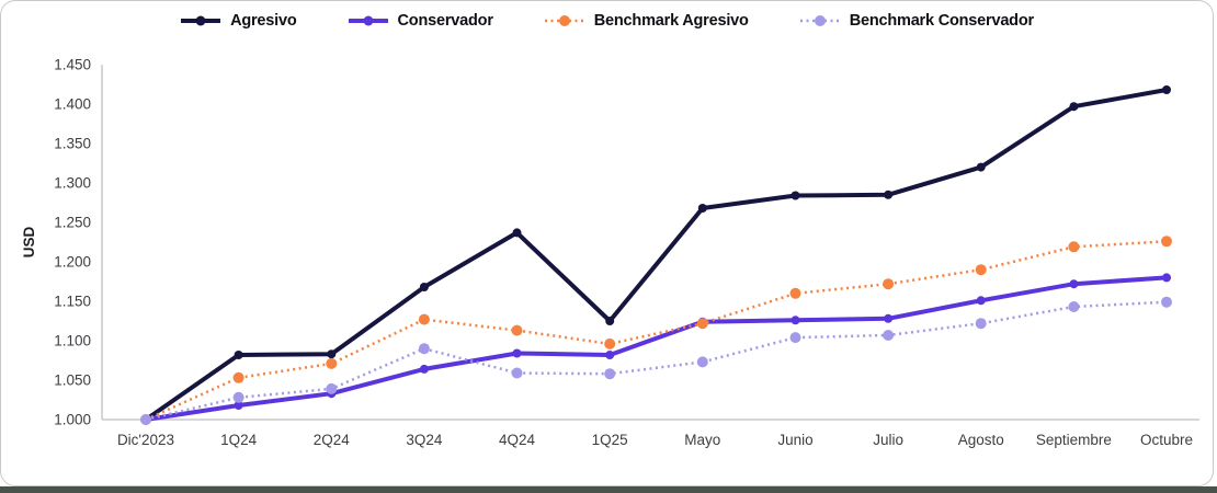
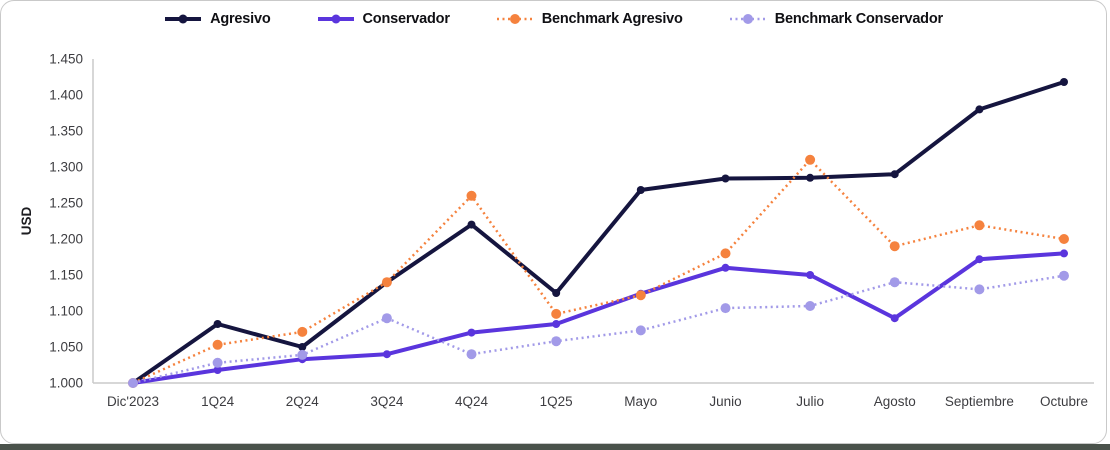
Agresivo/2Q24: 1.08 -> 1.05
Agresivo/3Q24: 1.17 -> 1.14
Conservador/3Q24: 1.06 -> 1.04
Benchmark Agresivo/3Q24: 1.13 -> 1.14
Agresivo/4Q24: 1.24 -> 1.22
Conservador/4Q24: 1.08 -> 1.07
Benchmark Agresivo/4Q24: 1.11 -> 1.26
Benchmark Conservador/4Q24: 1.06 -> 1.04
Conservador/Junio: 1.13 -> 1.16
Benchmark Agresivo/Junio: 1.16 -> 1.18
Conservador/Julio: 1.13 -> 1.15
Benchmark Agresivo/Julio: 1.17 -> 1.31
Agresivo/Agosto: 1.32 -> 1.29
Conservador/Agosto: 1.15 -> 1.09
Benchmark Conservador/Agosto: 1.12 -> 1.14
Agresivo/Septiembre: 1.40 -> 1.38
Benchmark Conservador/Septiembre: 1.14 -> 1.13
Benchmark Agresivo/Octubre: 1.23 -> 1.20
